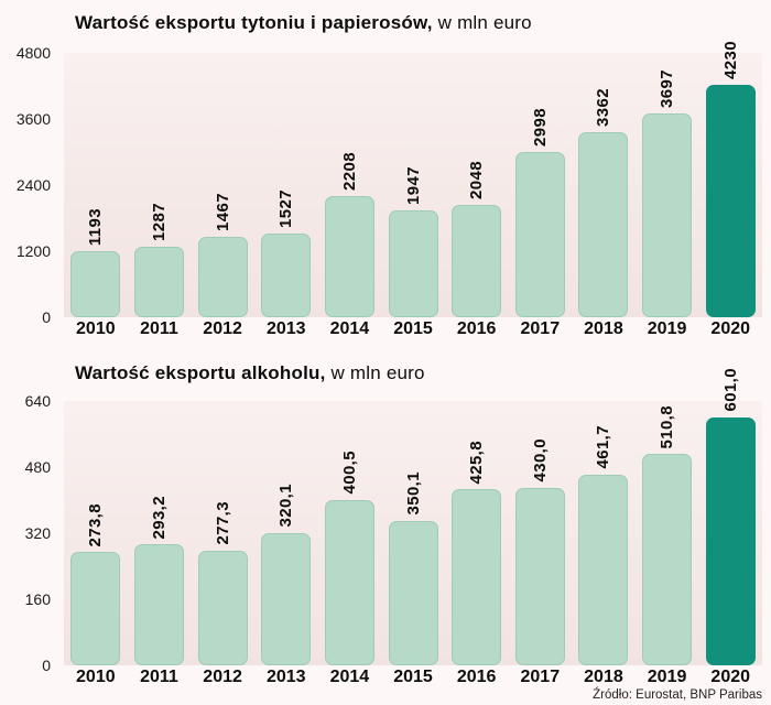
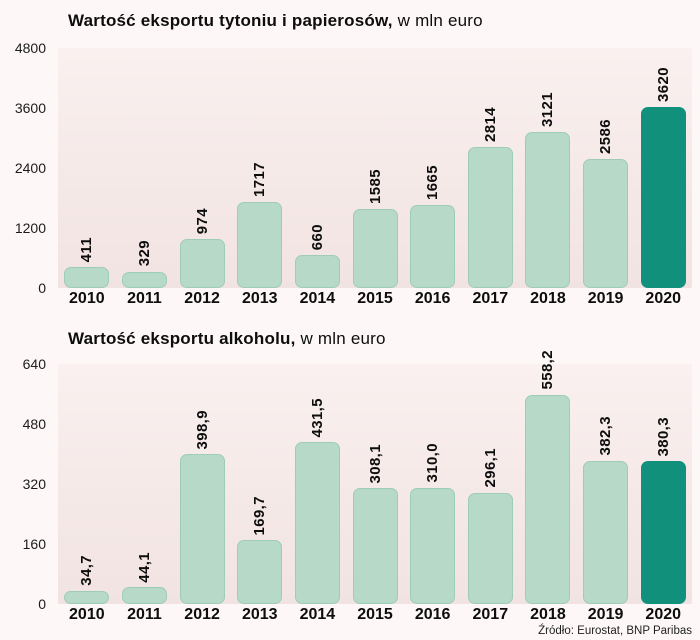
Wartość eksportu tytoniu i papierosów,/2010: 1193 -> 411
Wartość eksportu tytoniu i papierosów,/2011: 1287 -> 329
Wartość eksportu tytoniu i papierosów,/2012: 1467 -> 974
Wartość eksportu tytoniu i papierosów,/2013: 1527 -> 1717
Wartość eksportu tytoniu i papierosów,/2014: 2208 -> 660
Wartość eksportu tytoniu i papierosów,/2015: 1947 -> 1585
Wartość eksportu tytoniu i papierosów,/2016: 2048 -> 1665
Wartość eksportu tytoniu i papierosów,/2017: 2998 -> 2814
Wartość eksportu tytoniu i papierosów,/2018: 3362 -> 3121
Wartość eksportu tytoniu i papierosów,/2019: 3697 -> 2586
Wartość eksportu tytoniu i papierosów,/2020: 4230 -> 3620
Wartość eksportu alkoholu,/2010: 273,8 -> 34,7
Wartość eksportu alkoholu,/2011: 293,2 -> 44,1
Wartość eksportu alkoholu,/2012: 277,3 -> 398,9
Wartość eksportu alkoholu,/2013: 320,1 -> 169,7
Wartość eksportu alkoholu,/2014: 400,5 -> 431,5
Wartość eksportu alkoholu,/2015: 350,1 -> 308,1
Wartość eksportu alkoholu,/2016: 425,8 -> 310,0
Wartość eksportu alkoholu,/2017: 430,0 -> 296,1
Wartość eksportu alkoholu,/2018: 461,7 -> 558,2
Wartość eksportu alkoholu,/2019: 510,8 -> 382,3
Wartość eksportu alkoholu,/2020: 601,0 -> 380,3
